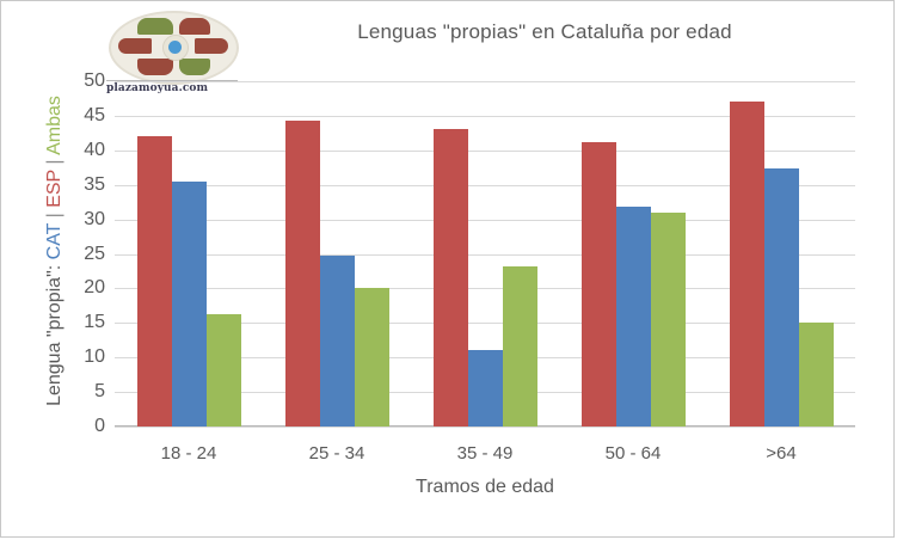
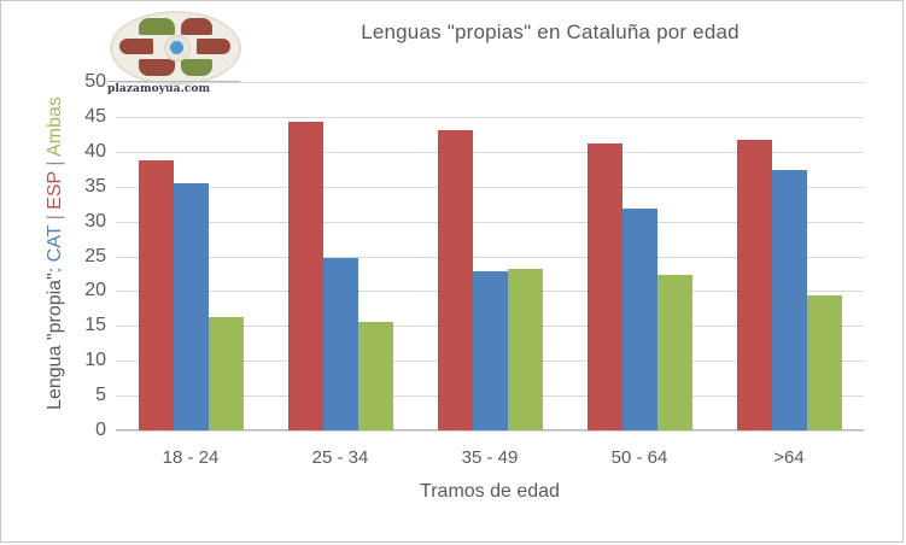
ESP/18 - 24: 42 -> 39
Ambas/25 - 34: 20 -> 16
CAT/35 - 49: 11 -> 23
Ambas/50 - 64: 31 -> 22
ESP/>64: 47 -> 42
Ambas/>64: 15 -> 19
